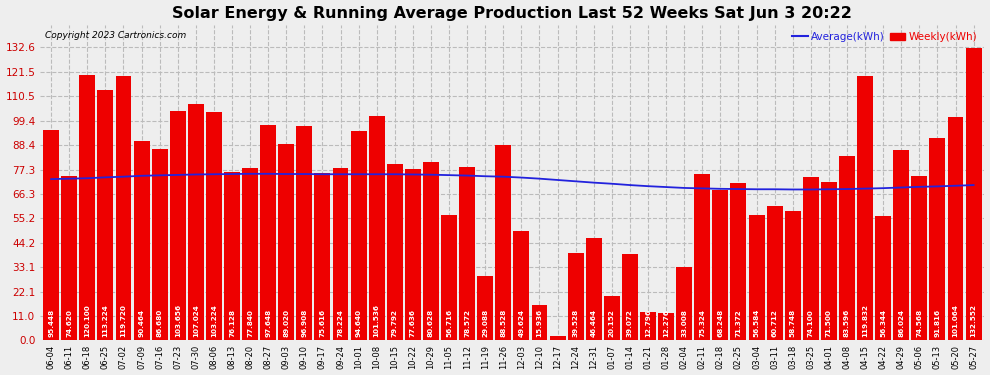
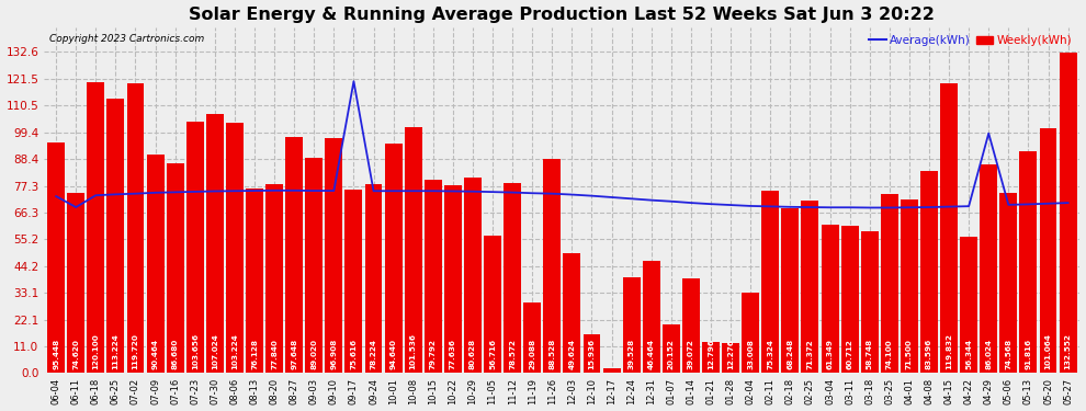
Average(kWh)/06-11: 73.2 -> 68.5
Average(kWh)/09-17: 75.2 -> 120.5
Weekly(kWh)/03-04: 56.584 -> 61.349
Average(kWh)/04-29: 69.2 -> 99.0
